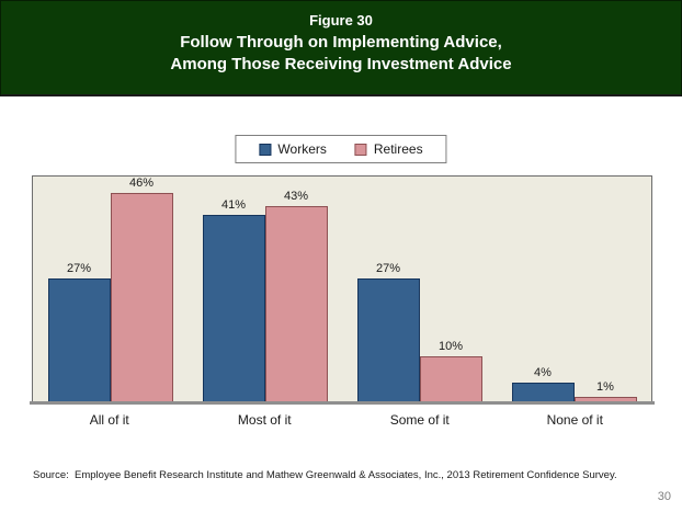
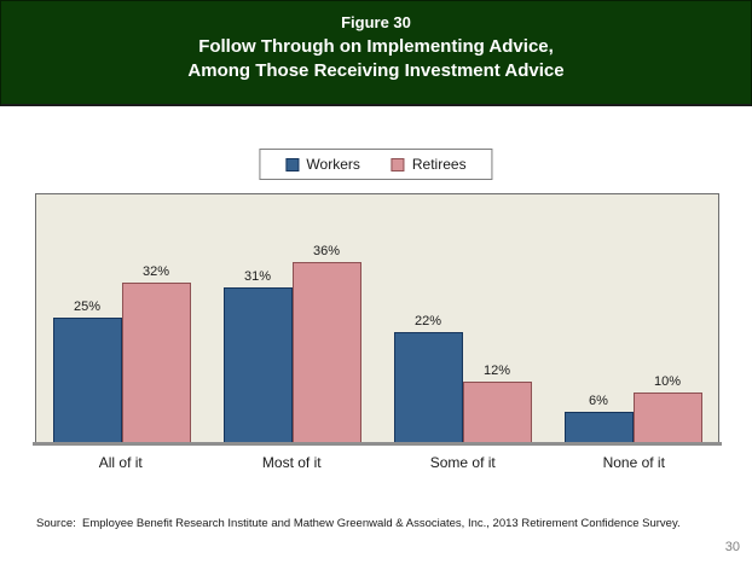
Workers/All of it: 27% -> 25%
Retirees/All of it: 46% -> 32%
Workers/Most of it: 41% -> 31%
Retirees/Most of it: 43% -> 36%
Workers/Some of it: 27% -> 22%
Retirees/Some of it: 10% -> 12%
Workers/None of it: 4% -> 6%
Retirees/None of it: 1% -> 10%
